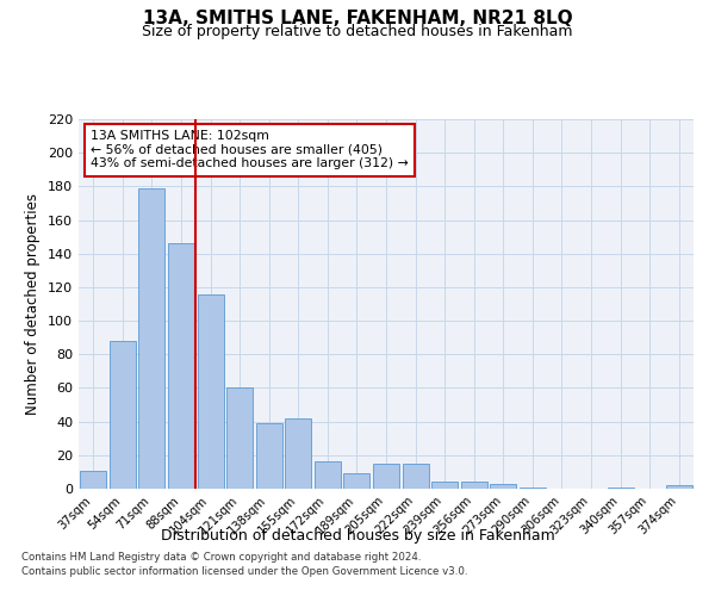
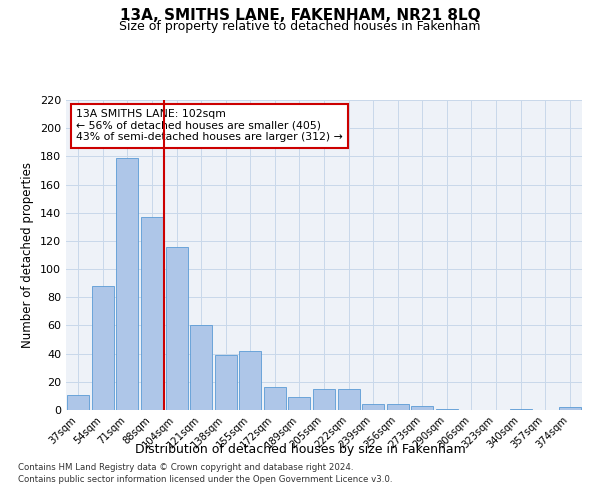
88sqm: 146 -> 137
